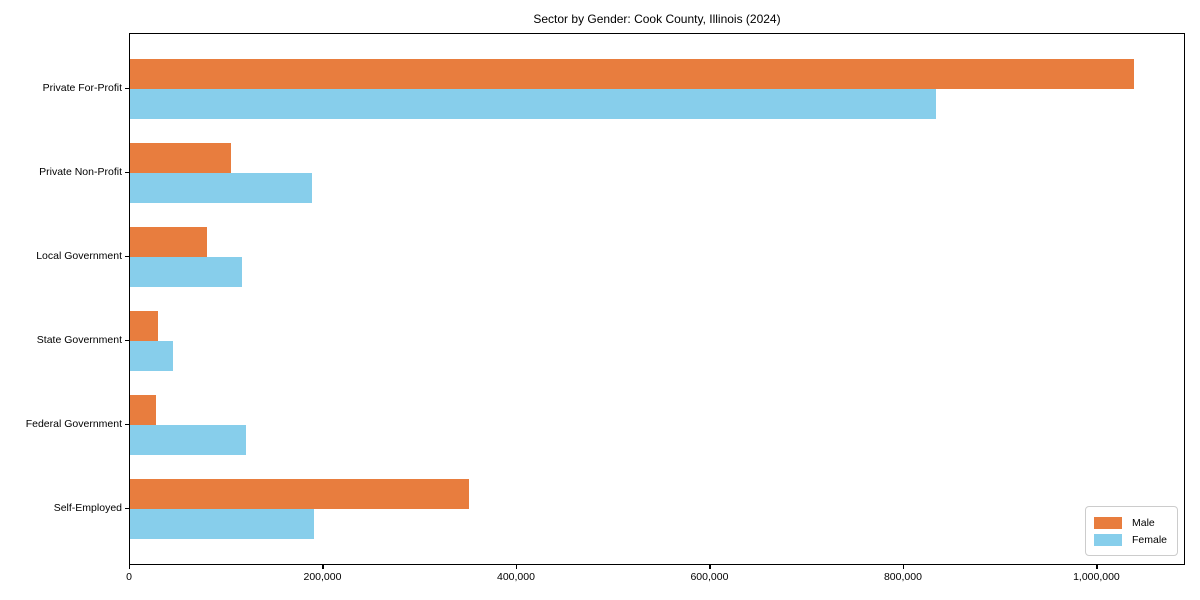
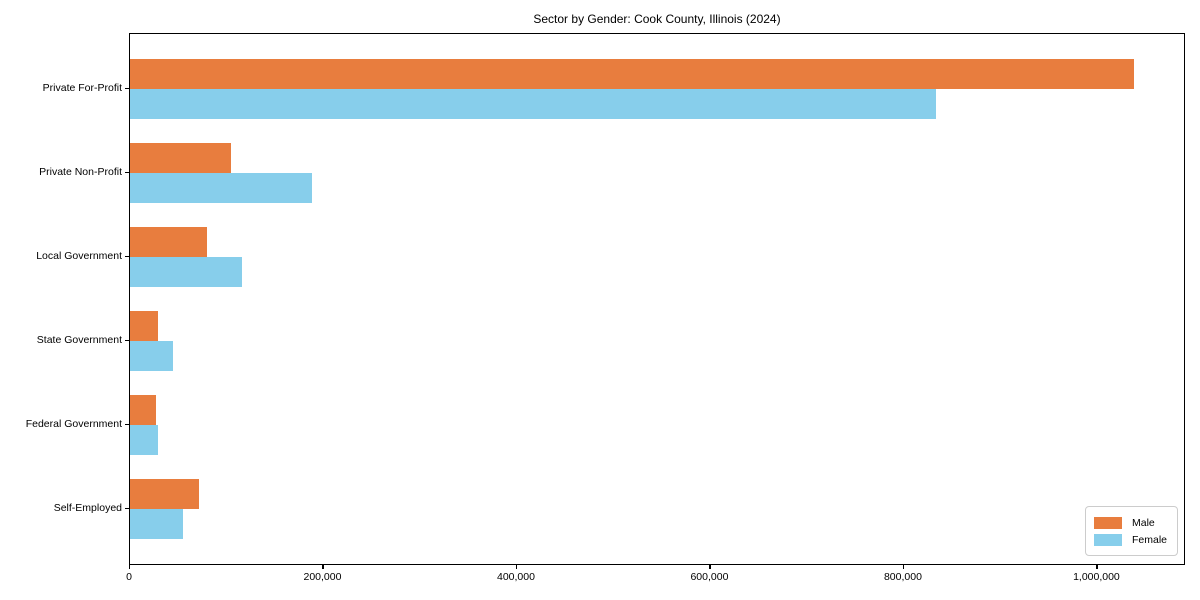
Female/Federal Government: 120000 -> 30000
Male/Self-Employed: 350000 -> 70000
Female/Self-Employed: 190000 -> 60000
